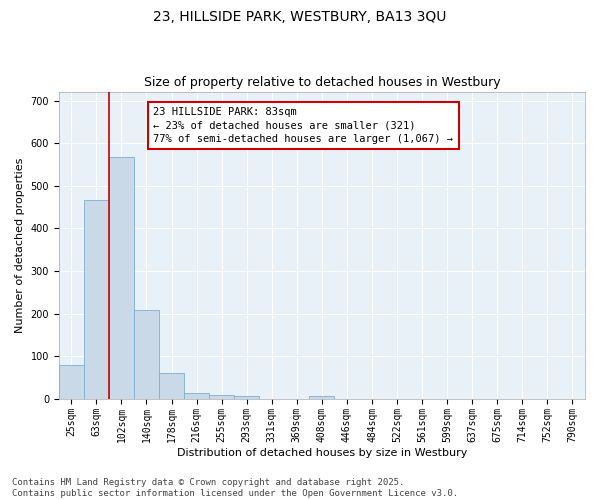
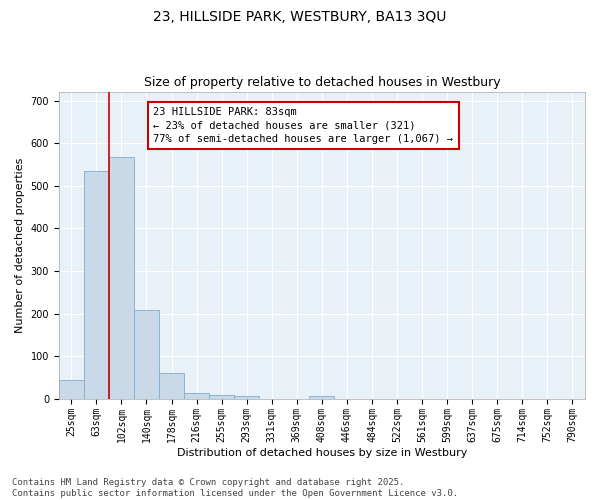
25sqm: 80 -> 45
63sqm: 467 -> 535
